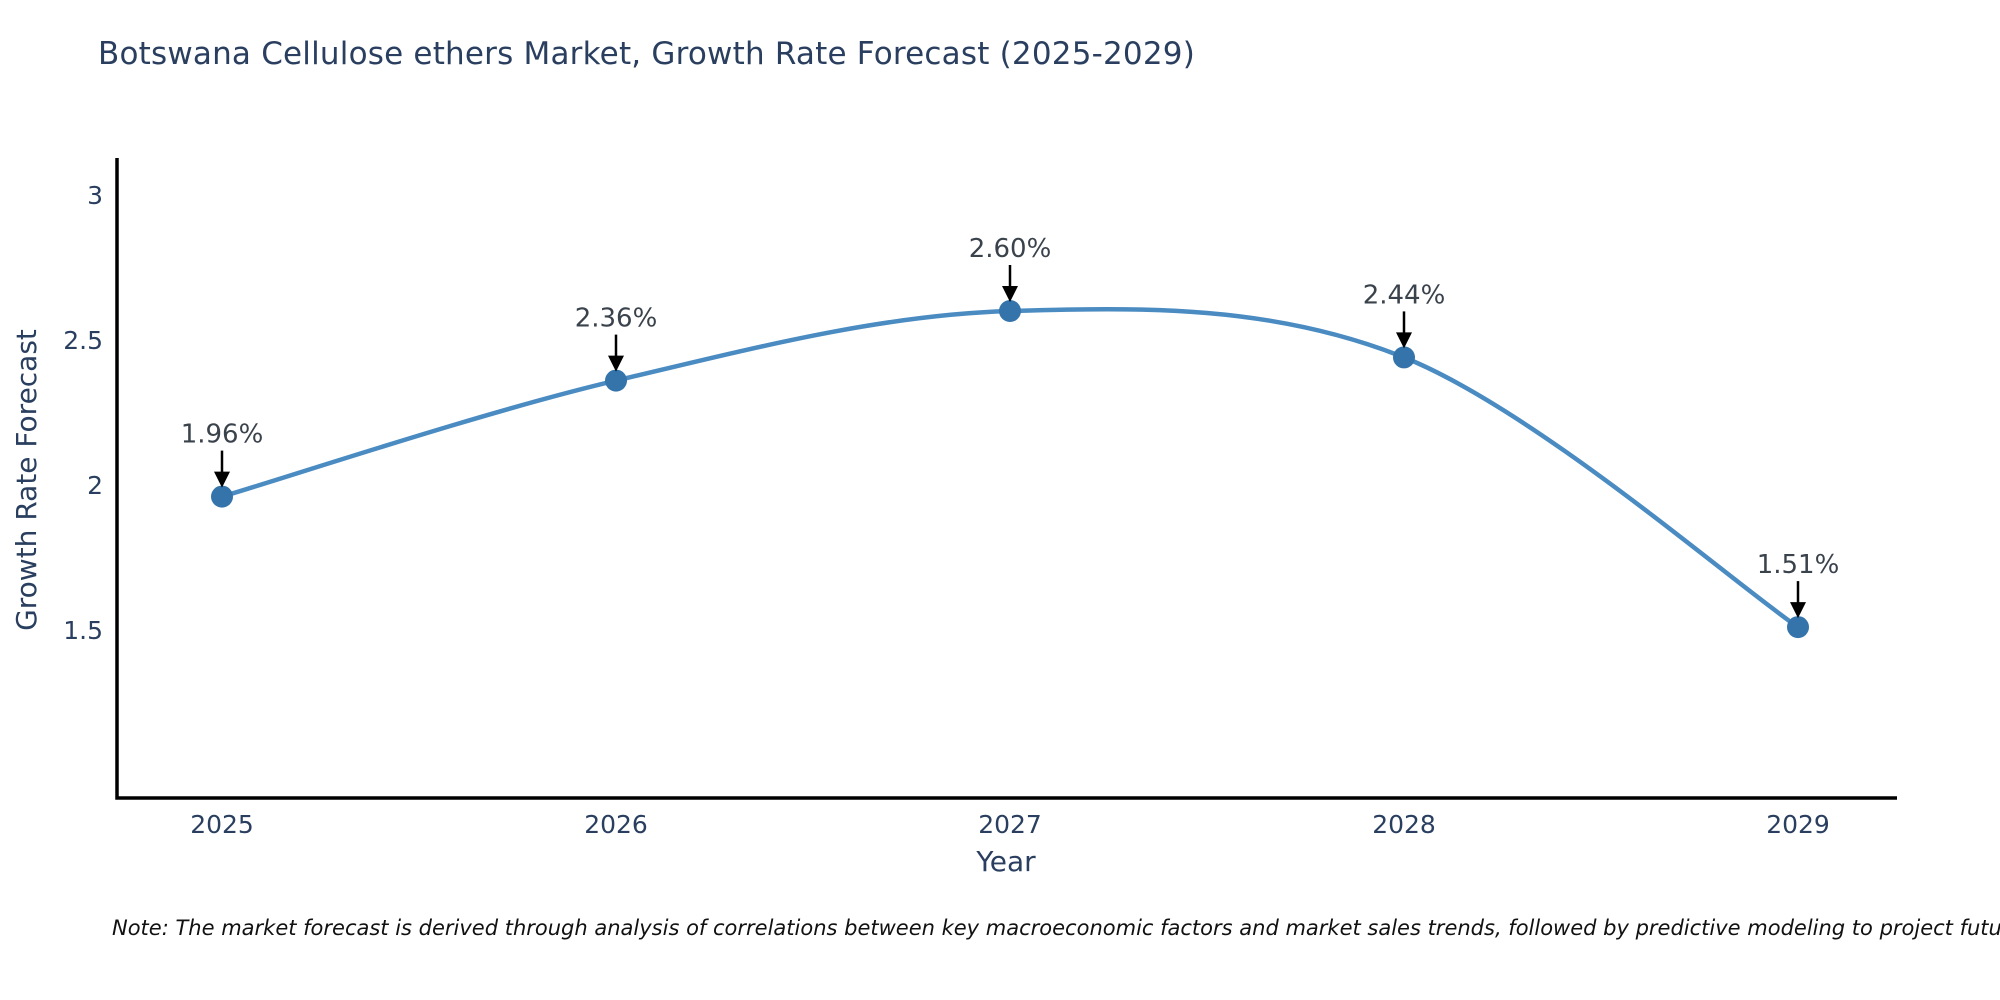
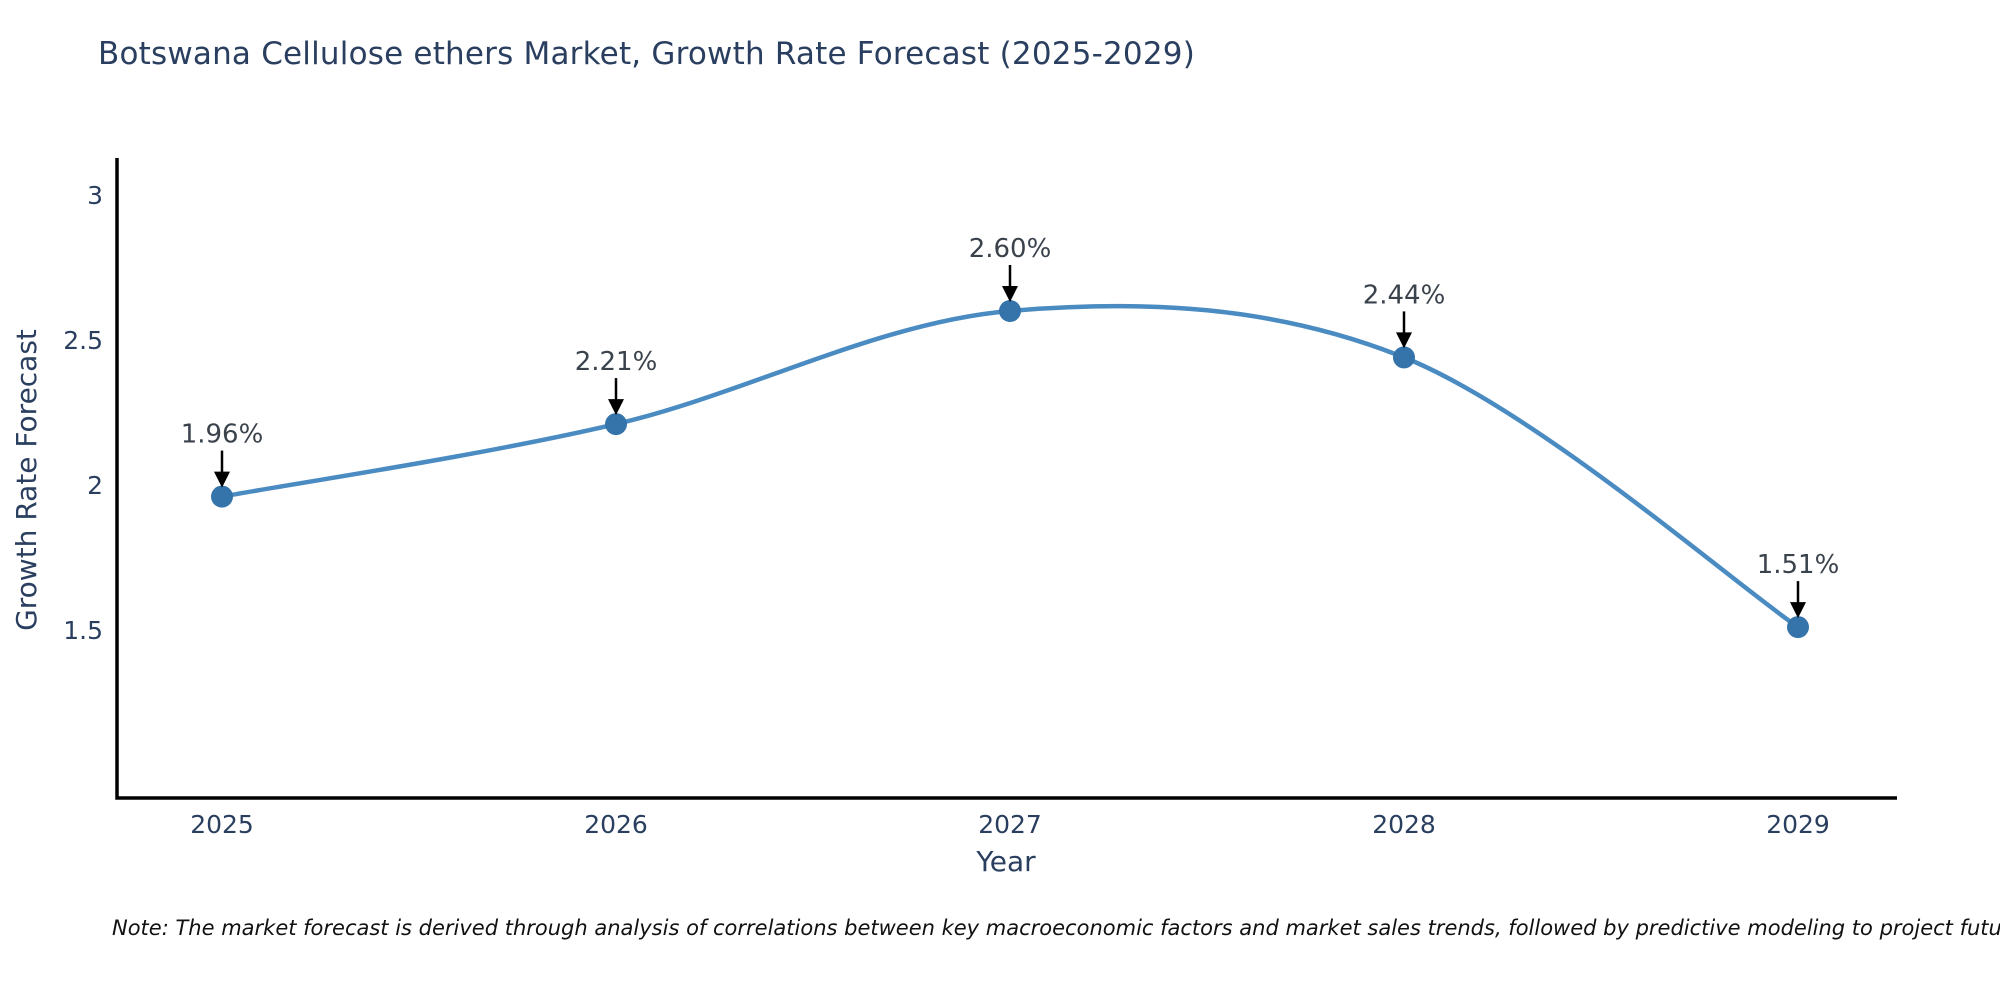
2026: 2.36% -> 2.21%
